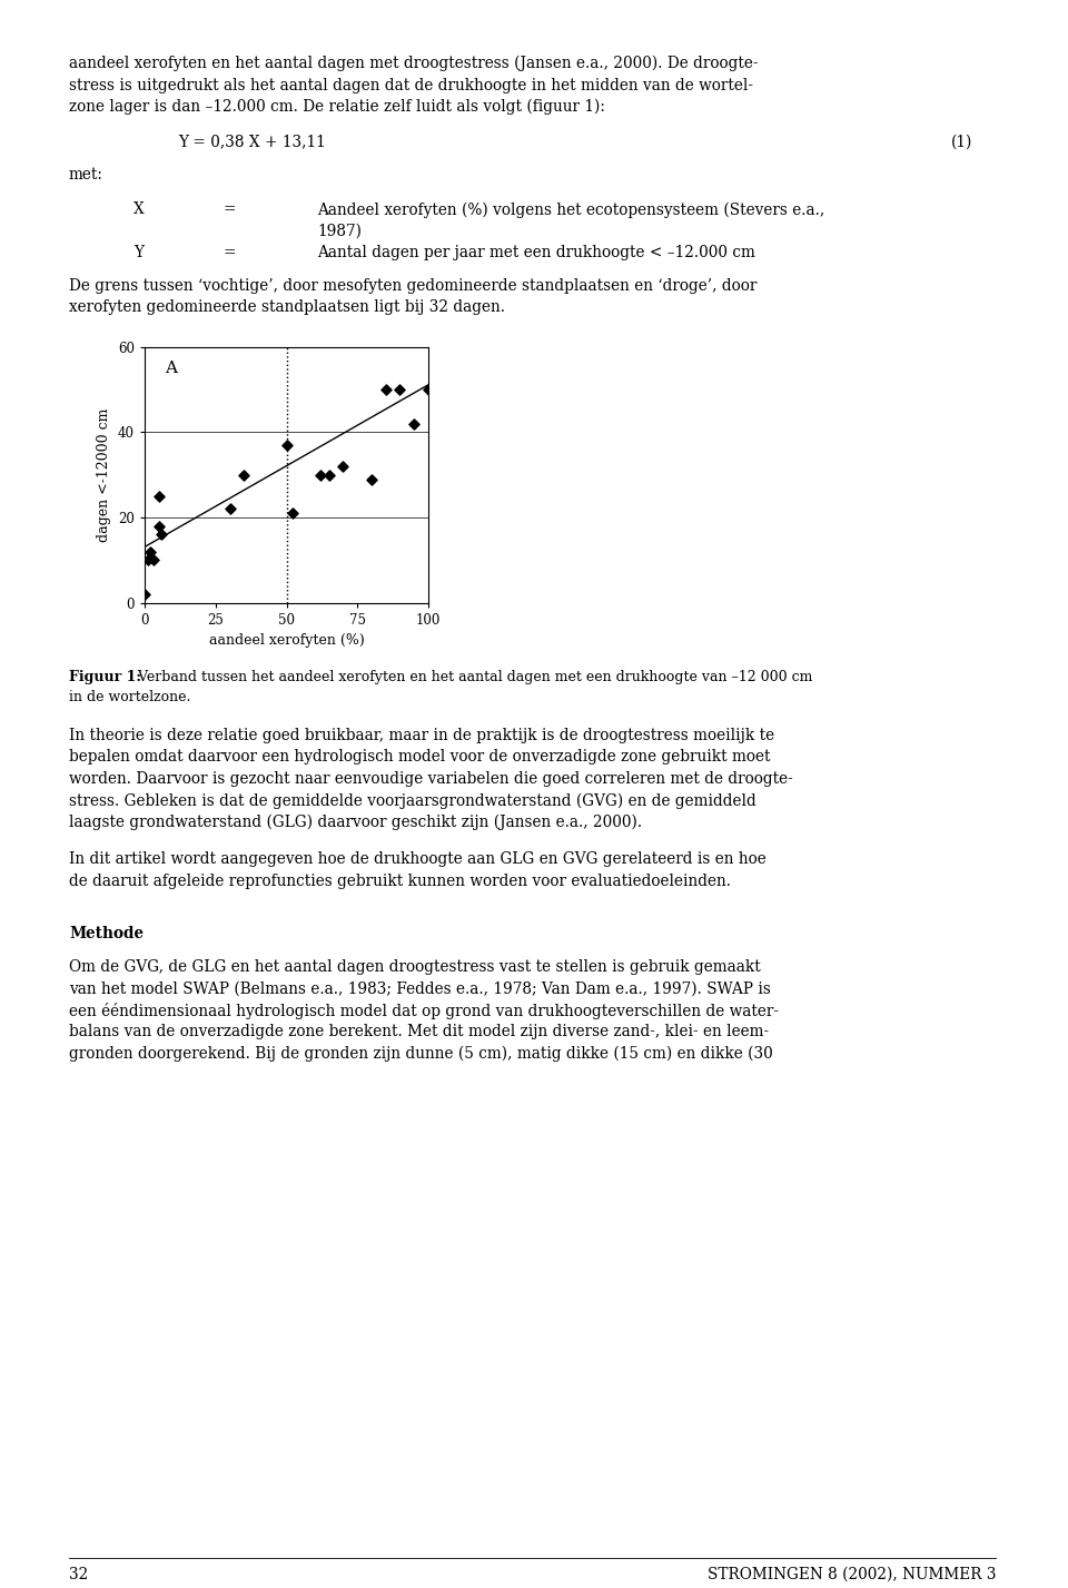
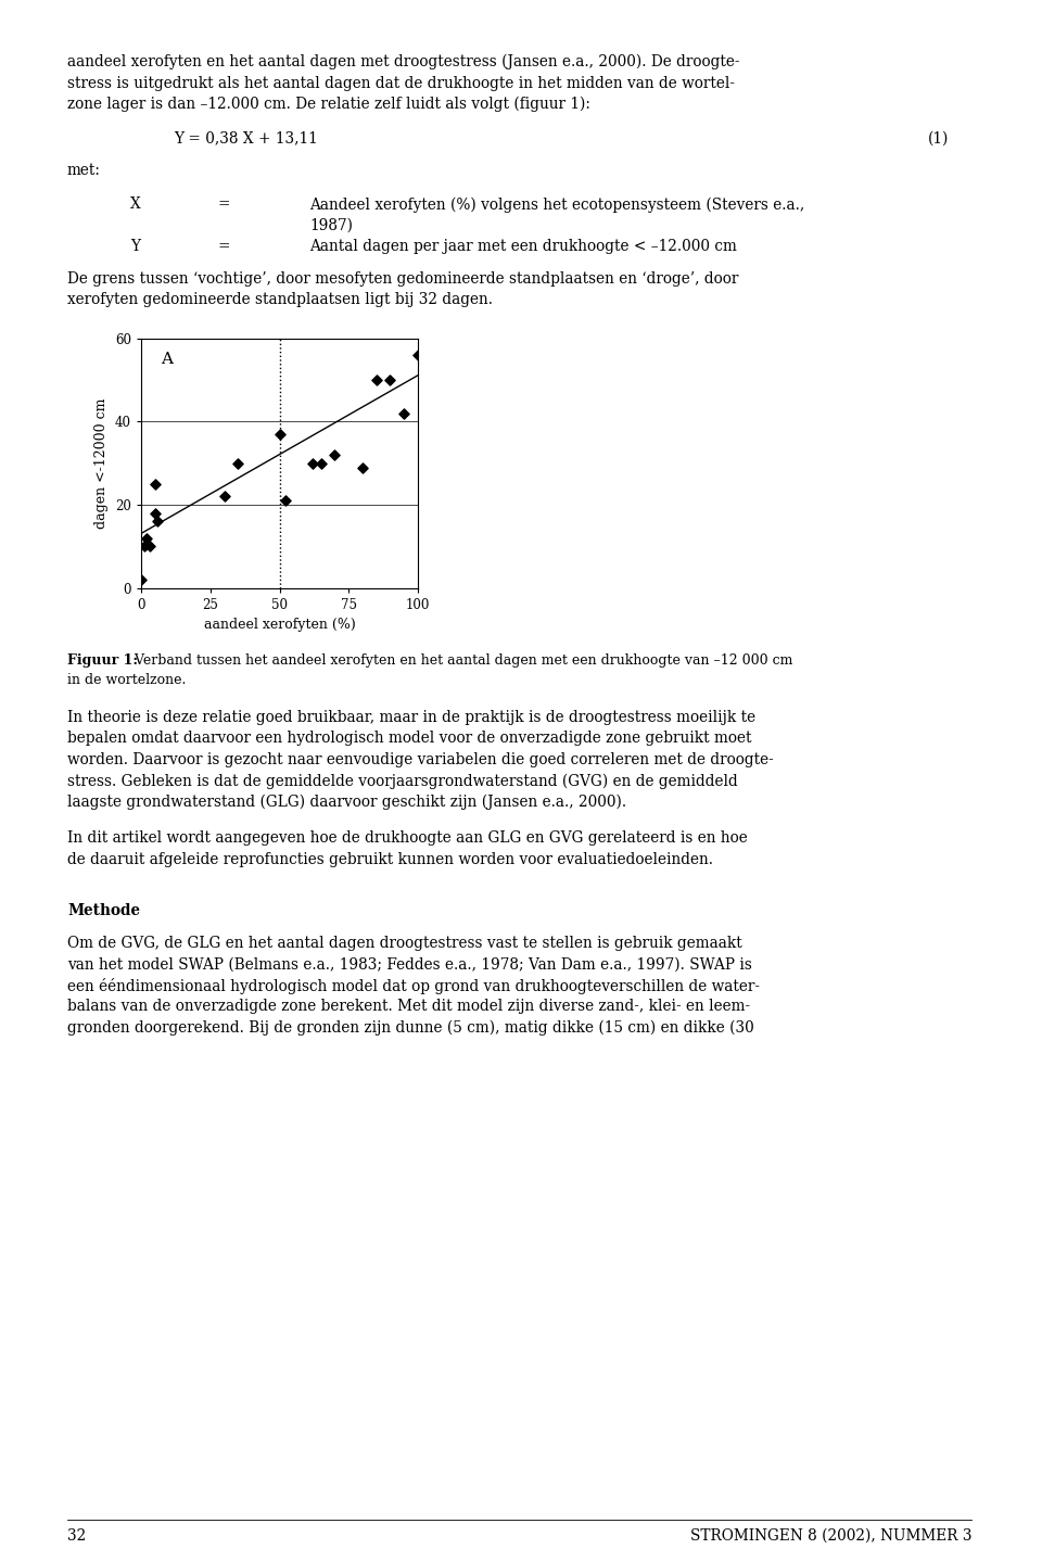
100: 50 -> 56
